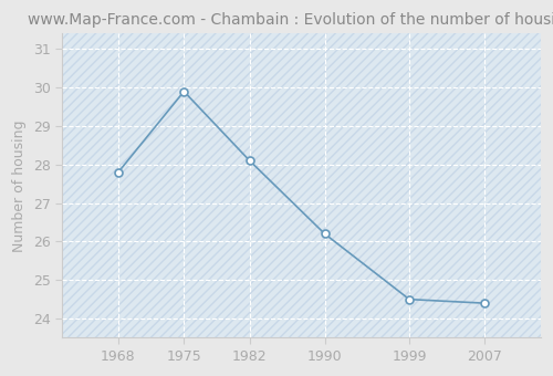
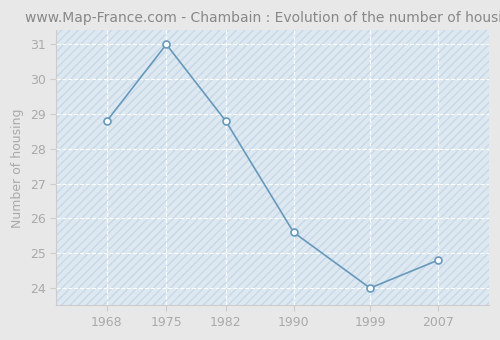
1968: 27.8 -> 28.8
1975: 29.9 -> 31.0
1982: 28.1 -> 28.8
1990: 26.2 -> 25.6
1999: 24.5 -> 24.0
2007: 24.4 -> 24.8
